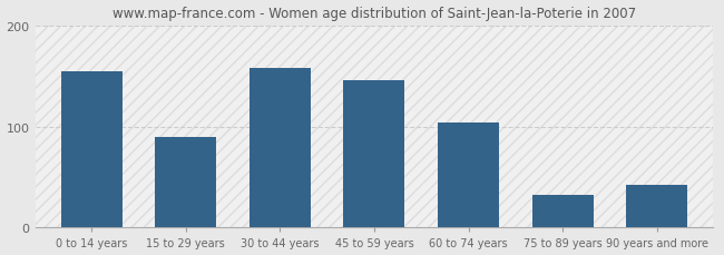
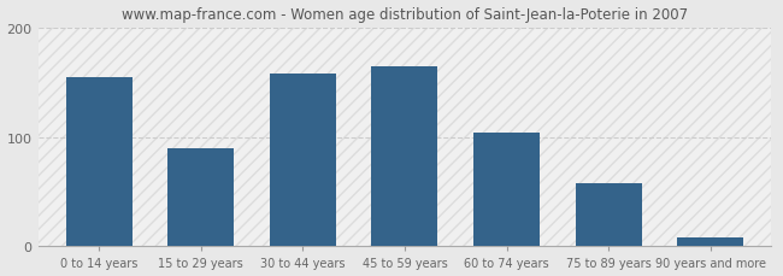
45 to 59 years: 146 -> 165
75 to 89 years: 32 -> 58
90 years and more: 42 -> 8
